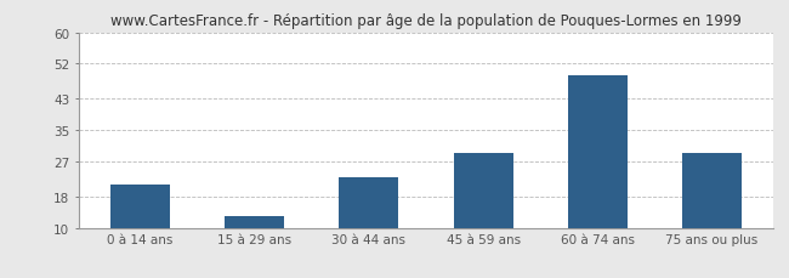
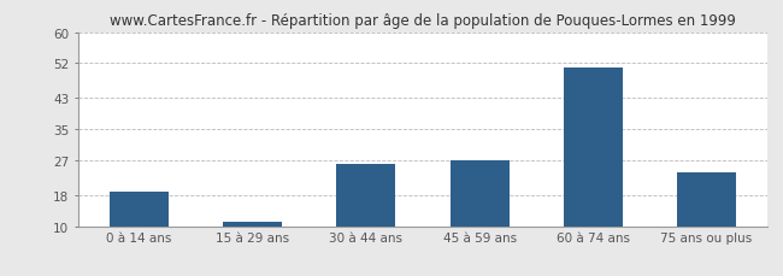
0 à 14 ans: 21 -> 19
15 à 29 ans: 13 -> 11
30 à 44 ans: 23 -> 26
45 à 59 ans: 29 -> 27
60 à 74 ans: 49 -> 51
75 ans ou plus: 29 -> 24
